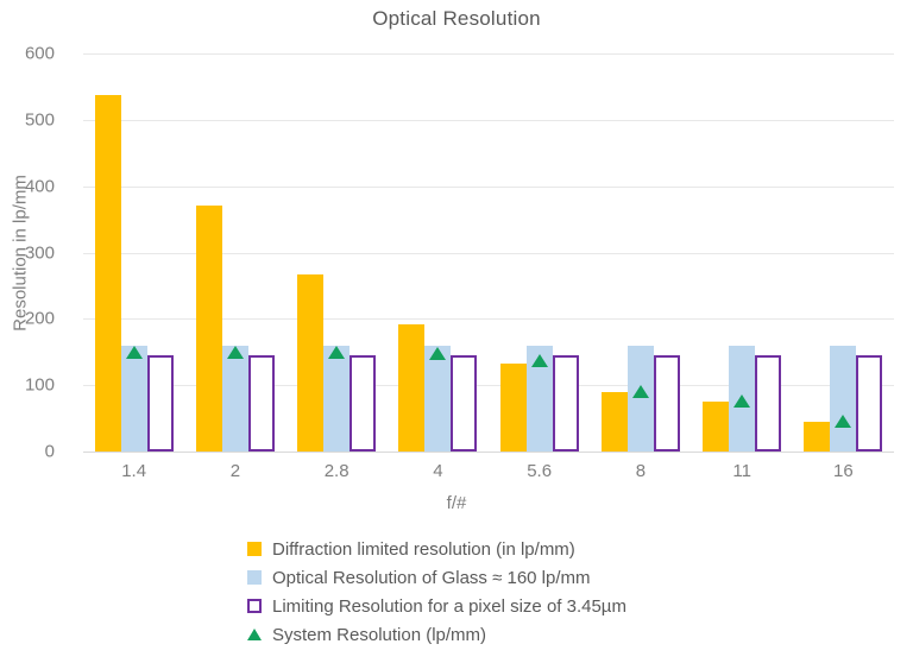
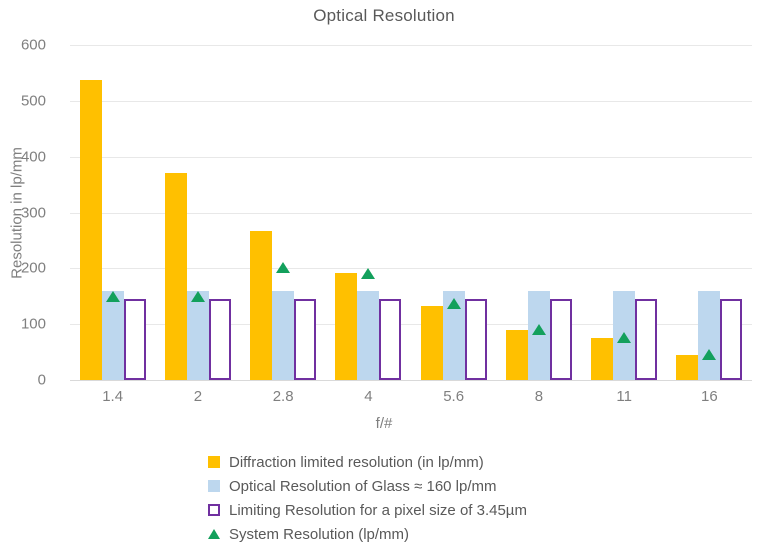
System Resolution (lp/mm)/2.8: 150 -> 200
System Resolution (lp/mm)/4: 150 -> 190
